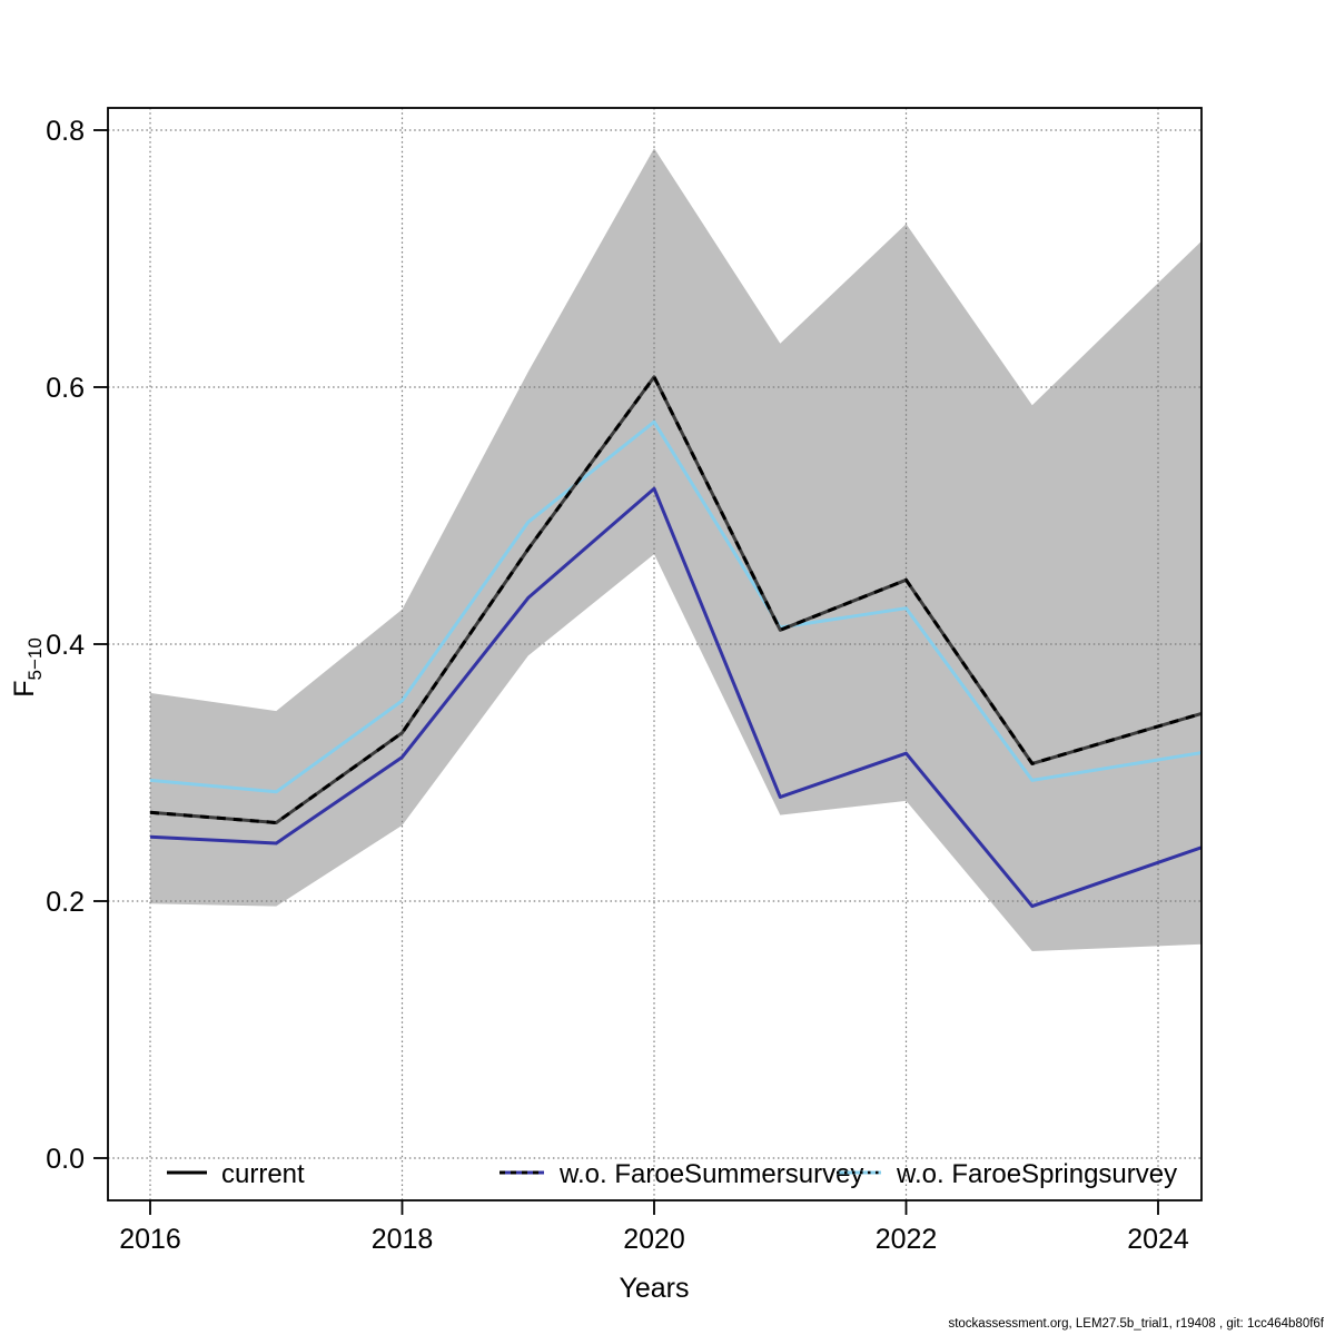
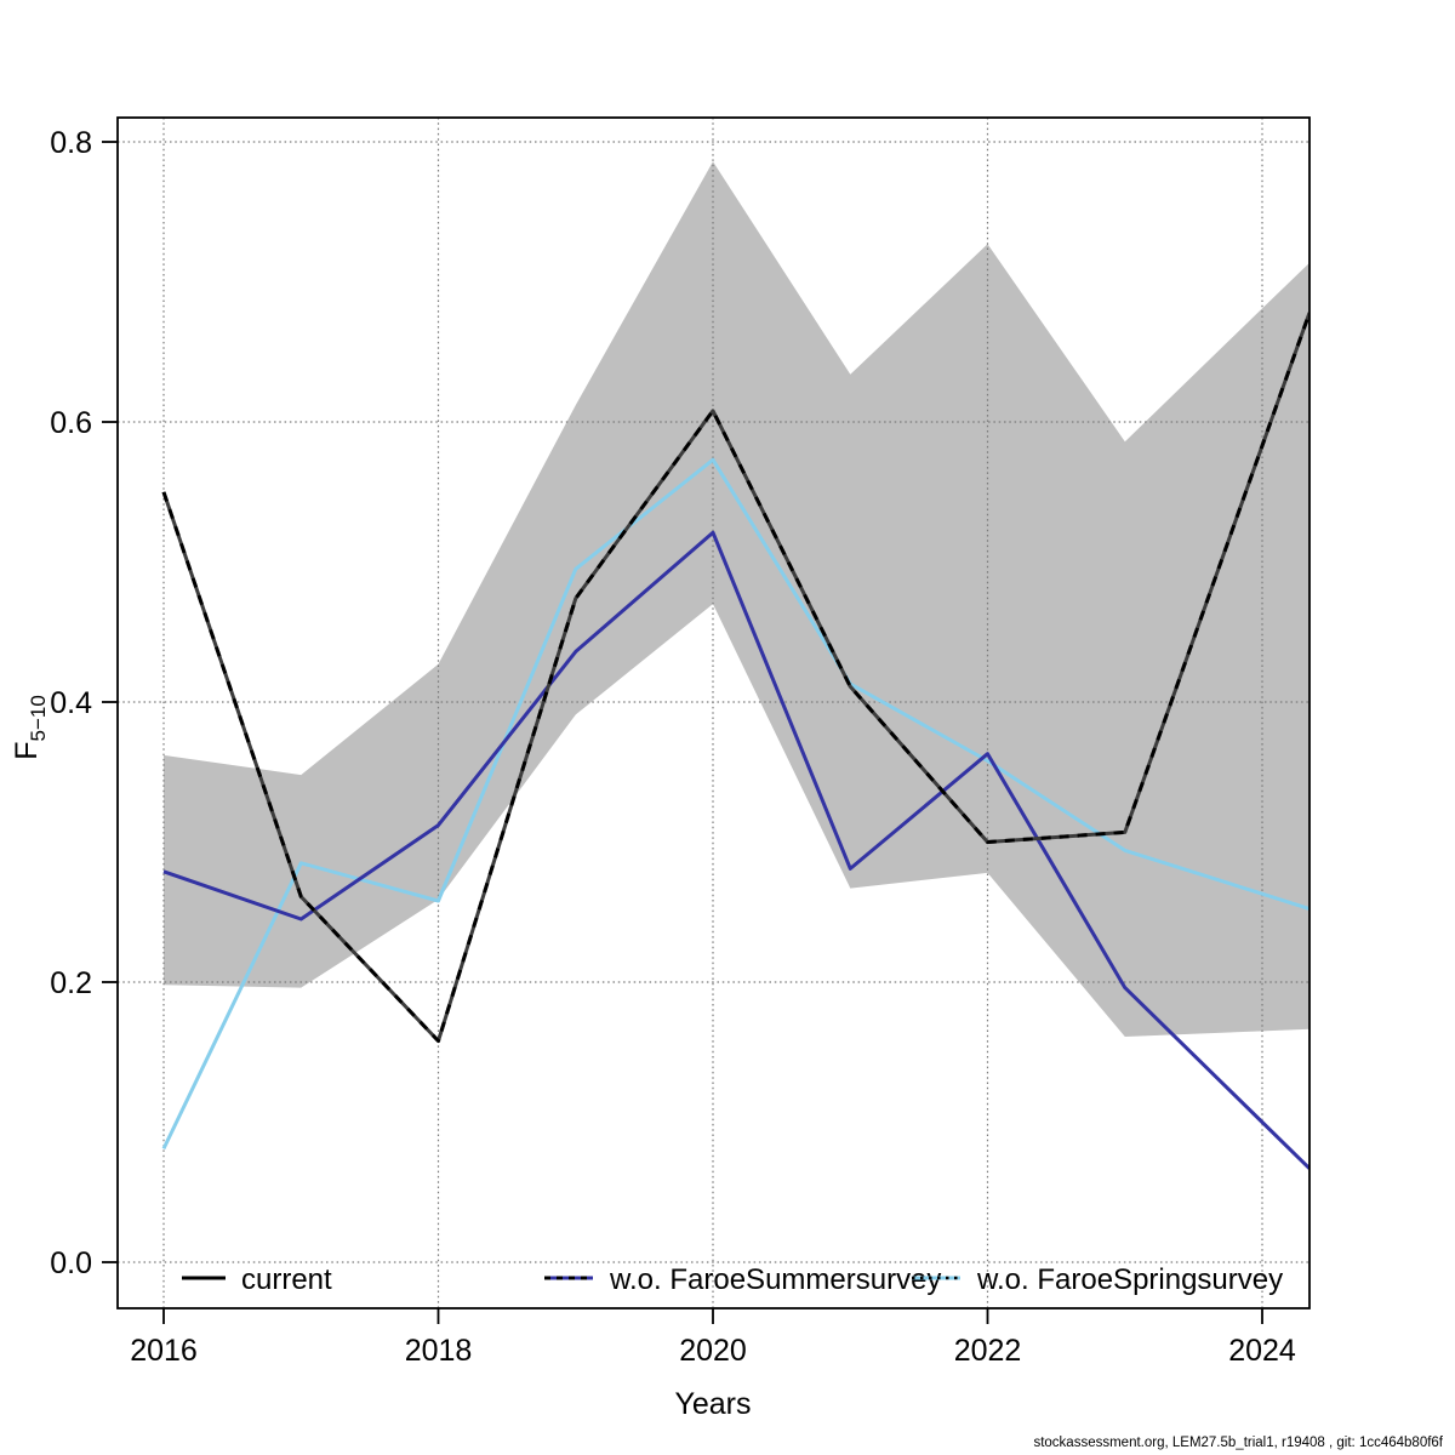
current/2016: 0.269 -> 0.550
w.o. FaroeSummersurvey/2016: 0.250 -> 0.279
w.o. FaroeSpringsurvey/2016: 0.294 -> 0.081
current/2018: 0.331 -> 0.158
w.o. FaroeSpringsurvey/2018: 0.356 -> 0.258
current/2022: 0.450 -> 0.300
w.o. FaroeSummersurvey/2022: 0.315 -> 0.363
w.o. FaroeSpringsurvey/2022: 0.428 -> 0.358
current/2024: 0.336 -> 0.583
w.o. FaroeSummersurvey/2024: 0.230 -> 0.100
w.o. FaroeSpringsurvey/2024: 0.310 -> 0.263
